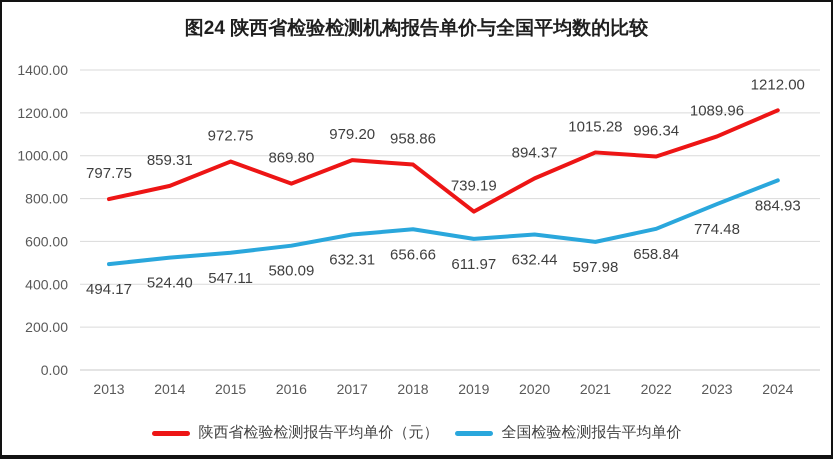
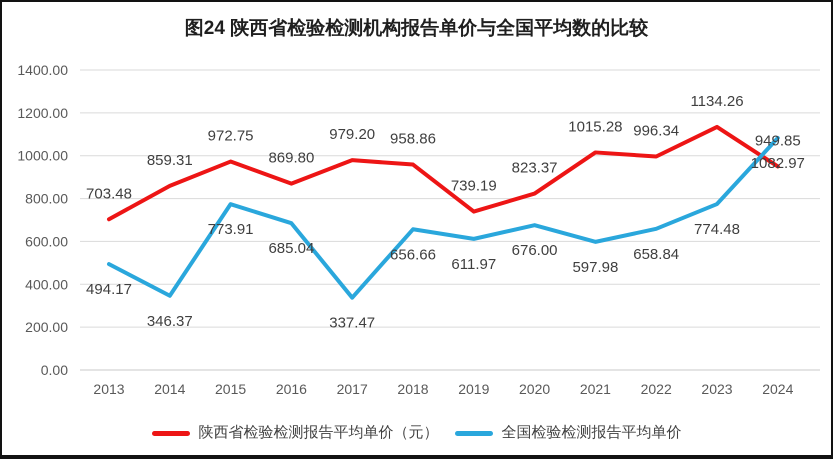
陕西省检验检测报告平均单价（元）/2013: 797.75 -> 703.48
全国检验检测报告平均单价/2014: 524.40 -> 346.37
全国检验检测报告平均单价/2015: 547.11 -> 773.91
全国检验检测报告平均单价/2016: 580.09 -> 685.04
全国检验检测报告平均单价/2017: 632.31 -> 337.47
陕西省检验检测报告平均单价（元）/2020: 894.37 -> 823.37
全国检验检测报告平均单价/2020: 632.44 -> 676.00
陕西省检验检测报告平均单价（元）/2023: 1089.96 -> 1134.26
陕西省检验检测报告平均单价（元）/2024: 1212.00 -> 949.85
全国检验检测报告平均单价/2024: 884.93 -> 1082.97
